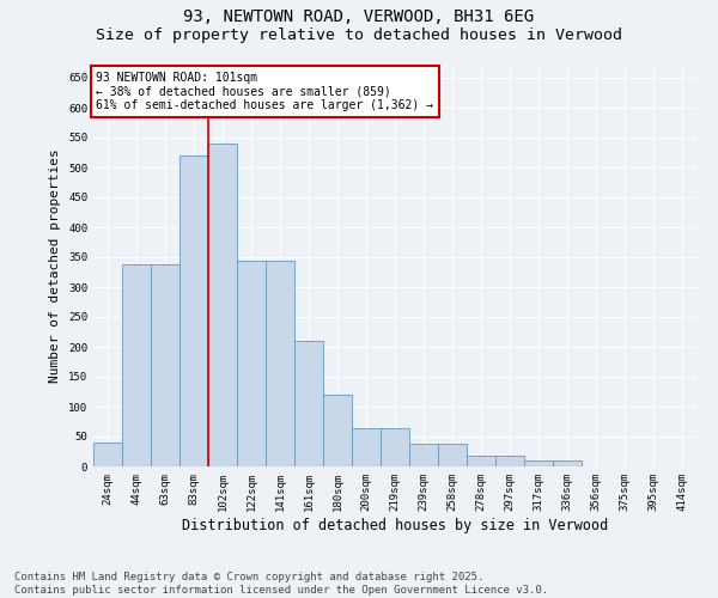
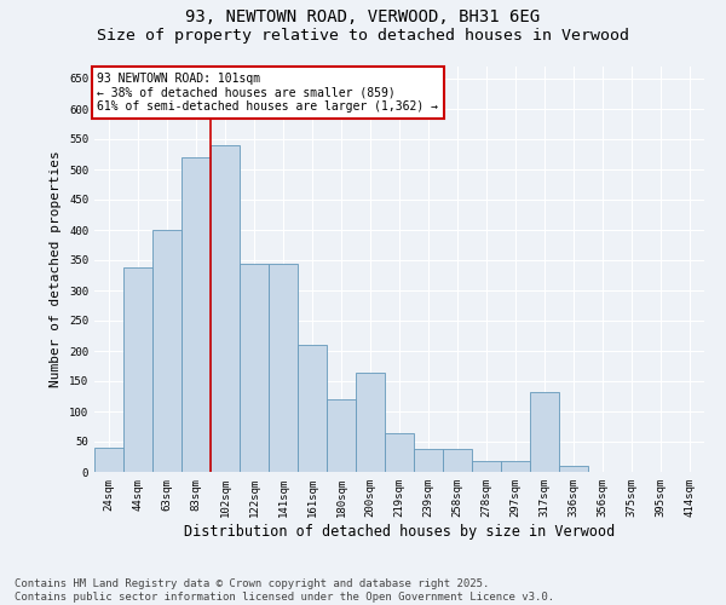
63sqm: 338 -> 400
200sqm: 65 -> 164
317sqm: 10 -> 132
